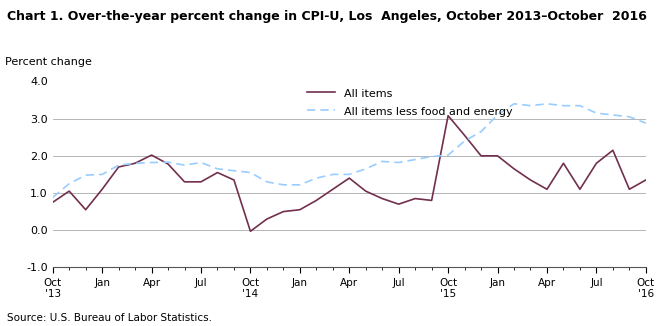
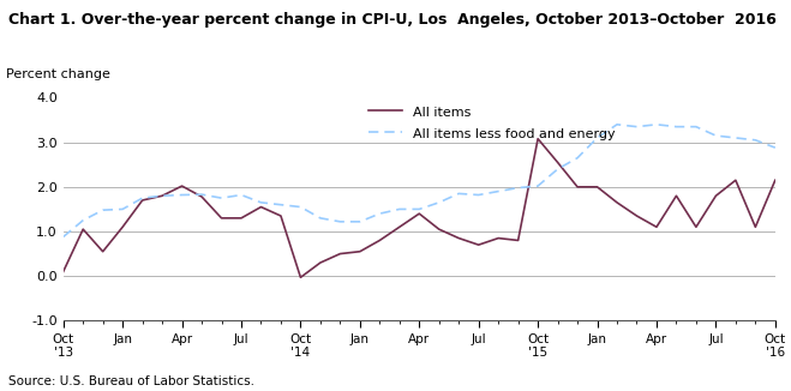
All items/Oct '13: 0.75 -> 0.10
All items/Oct '16: 1.35 -> 2.15
